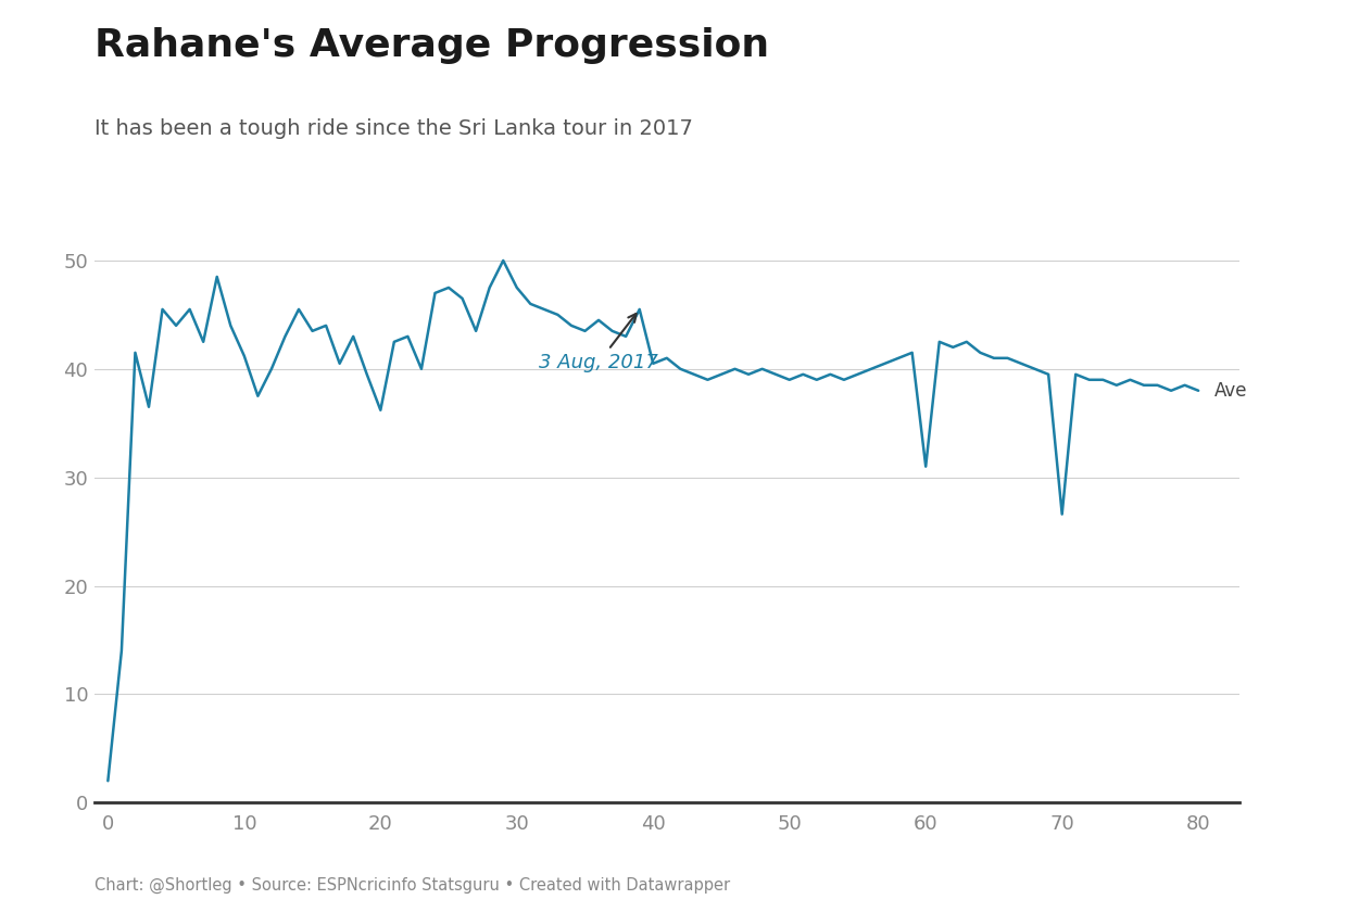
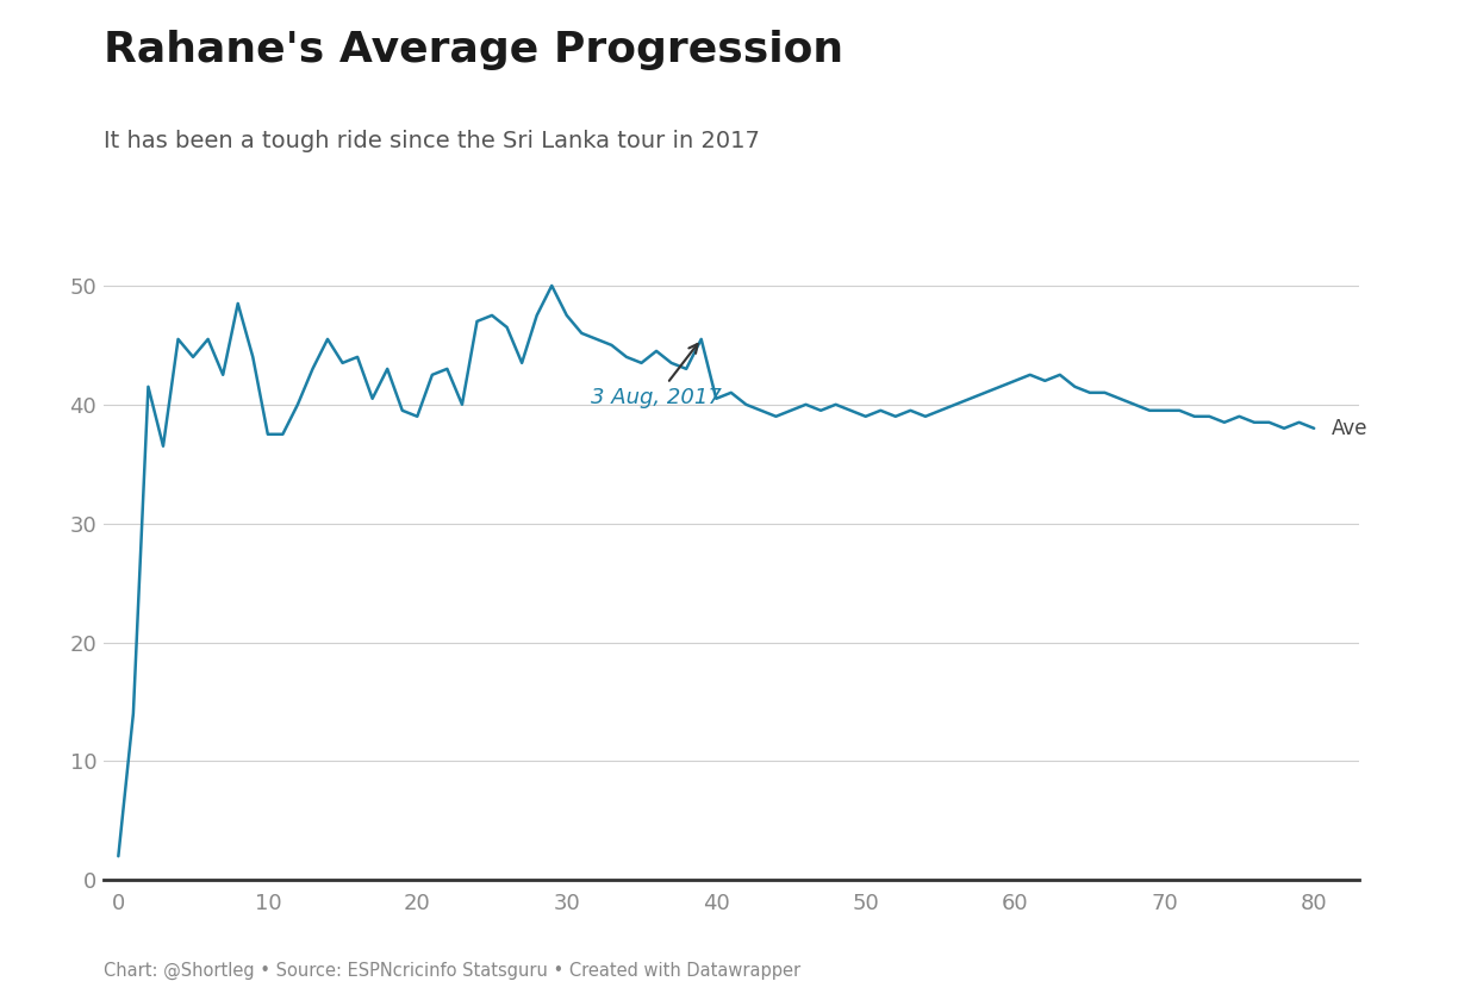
10: 41.2 -> 37.5
20: 36.2 -> 39.0
60: 31.0 -> 42.0
70: 26.6 -> 39.5
